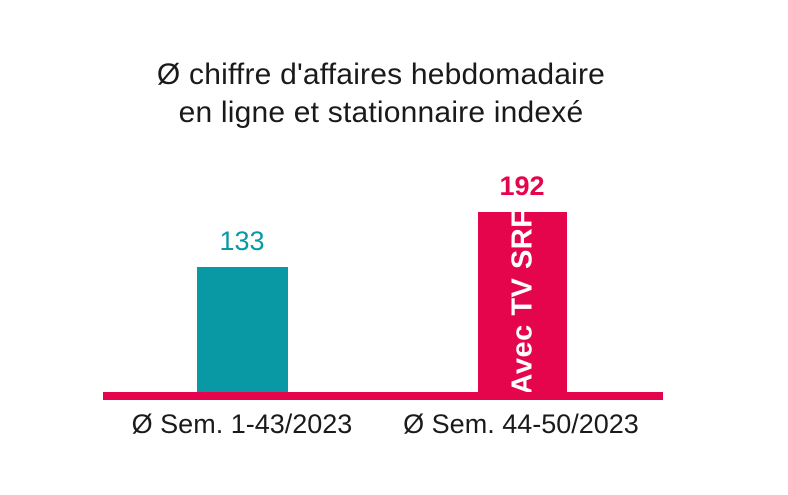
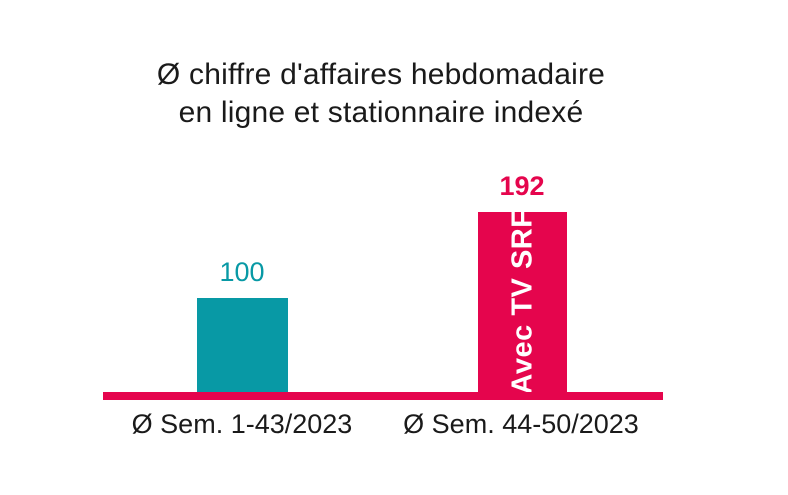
Ø Sem. 1-43/2023: 133 -> 100
